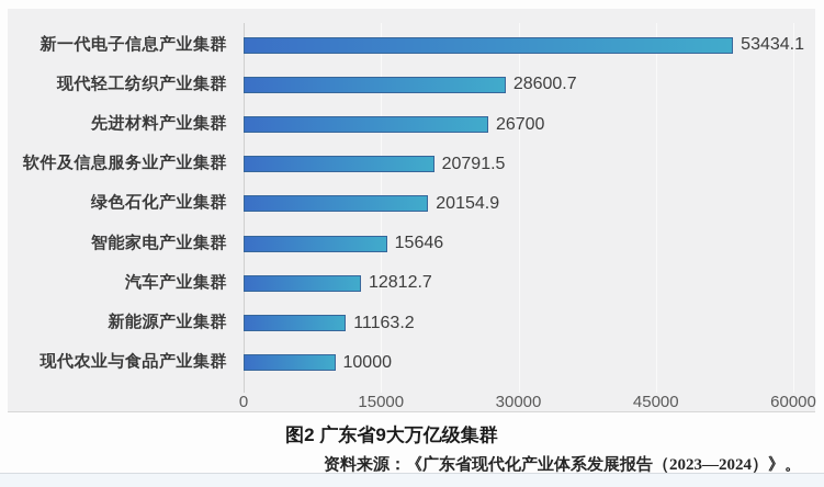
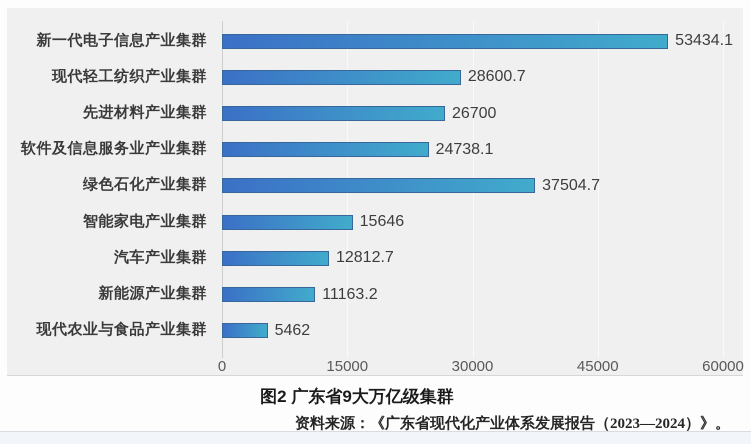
软件及信息服务业产业集群: 20791.5 -> 24738.1
绿色石化产业集群: 20154.9 -> 37504.7
现代农业与食品产业集群: 10000 -> 5462
